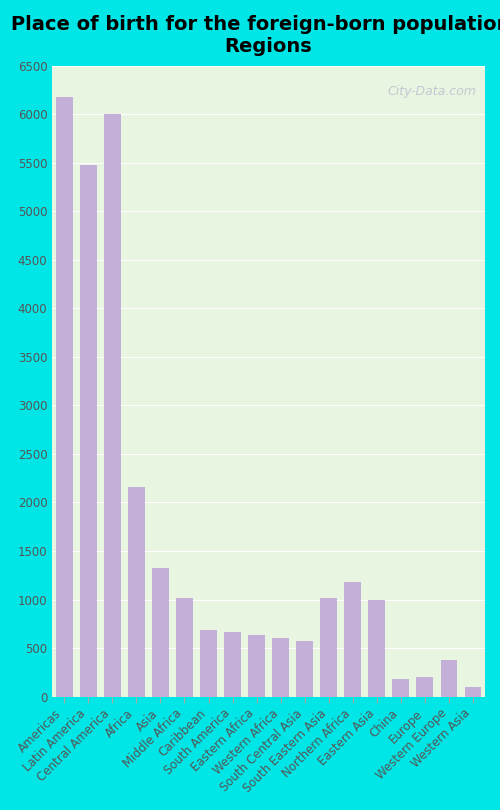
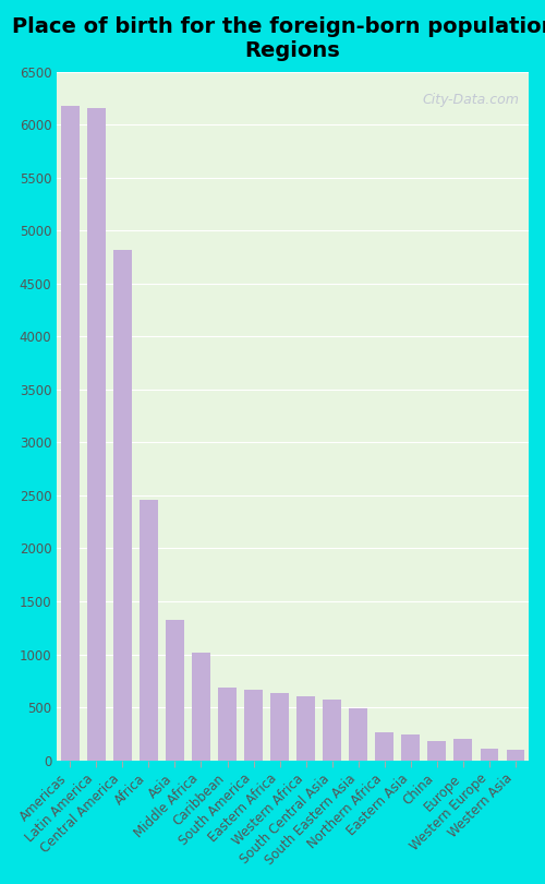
Latin America: 5480 -> 6160
Central America: 6000 -> 4820
Africa: 2160 -> 2460
South Eastern Asia: 1020 -> 490
Northern Africa: 1180 -> 260
Eastern Asia: 1000 -> 240
Western Europe: 380 -> 100
